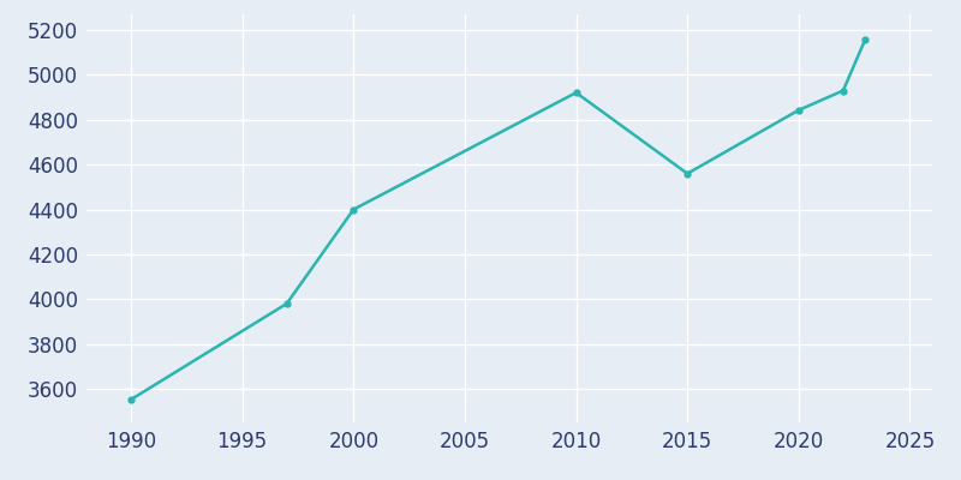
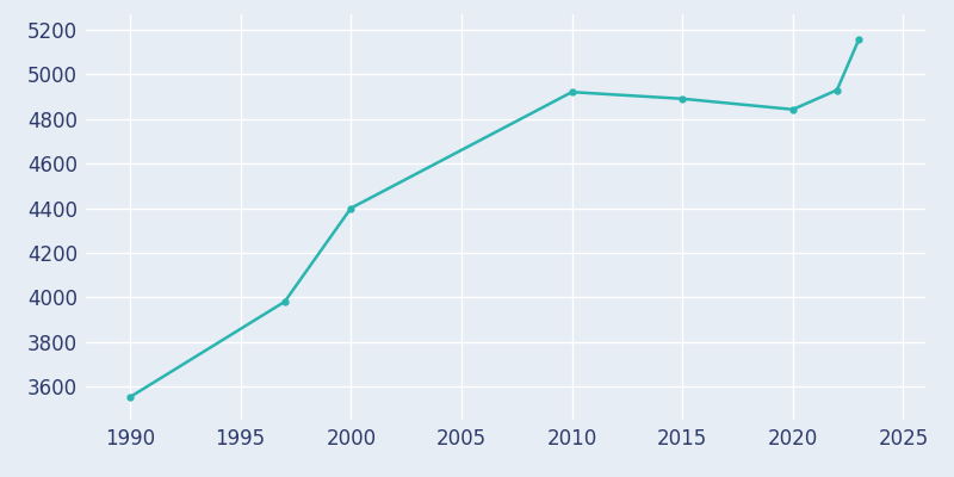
2015: 4560 -> 4890
